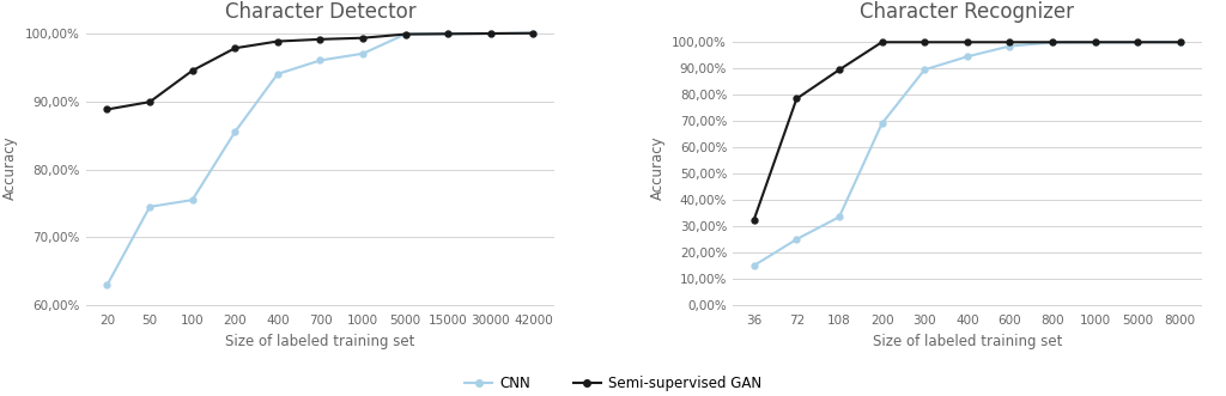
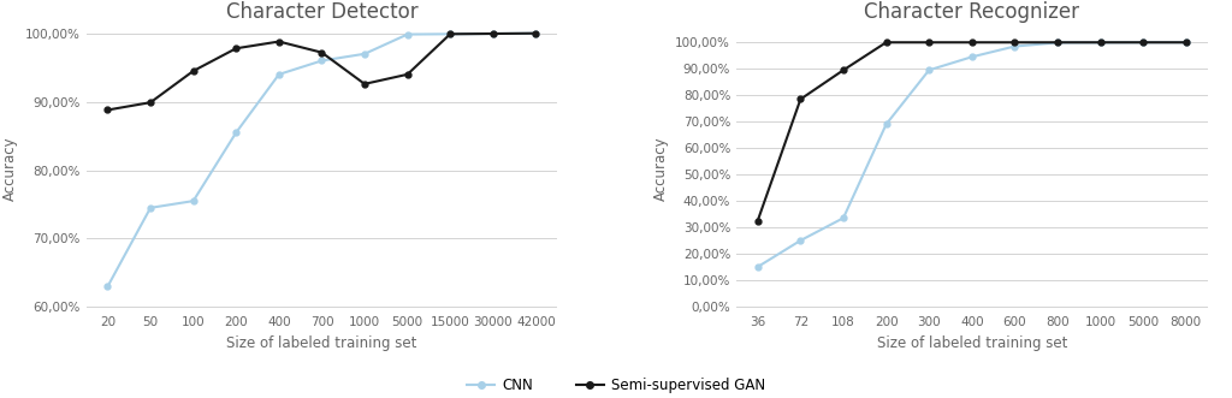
Character Detector/Semi-supervised GAN/700: 99,1% -> 97,2%
Character Detector/Semi-supervised GAN/1000: 99,3% -> 92,6%
Character Detector/Semi-supervised GAN/5000: 99,9% -> 94,0%
